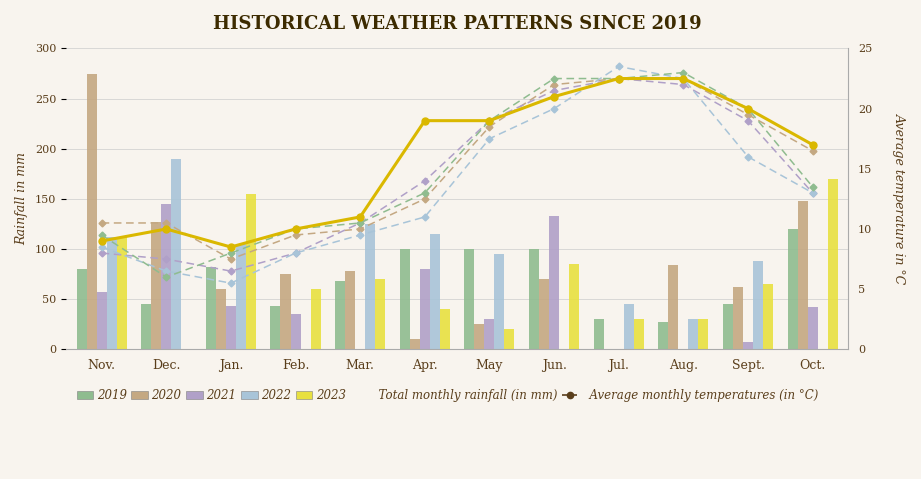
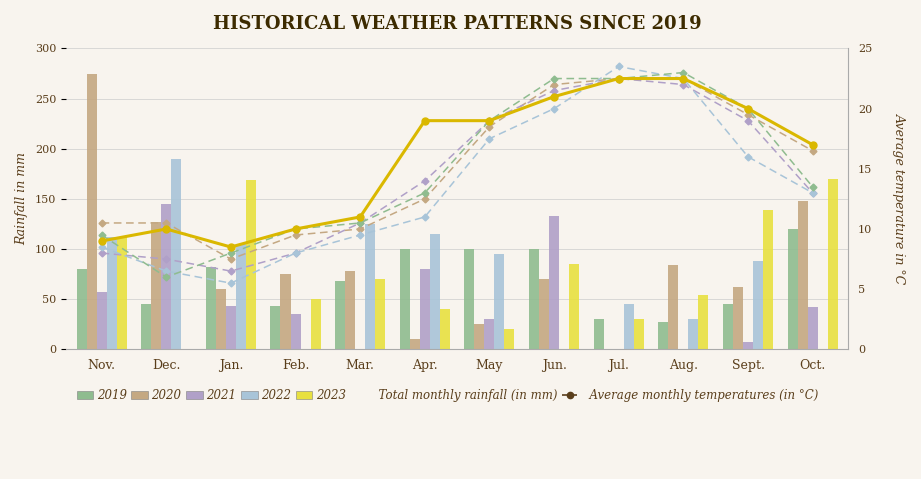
2023/Jan.: 155 -> 169
2023/Feb.: 60 -> 50
2023/Aug.: 30 -> 54
2023/Sept.: 65 -> 139
